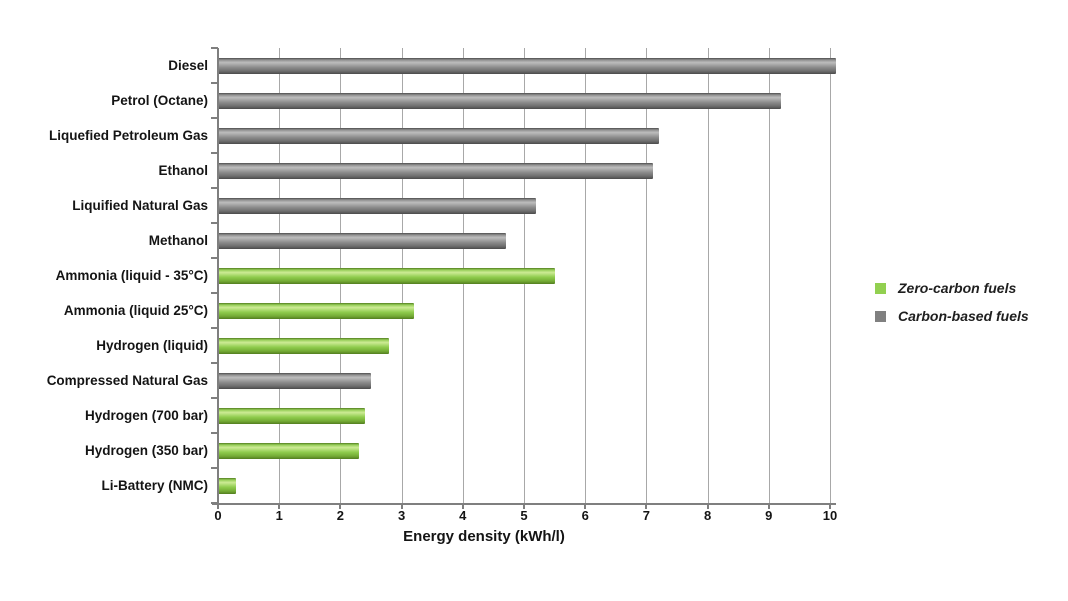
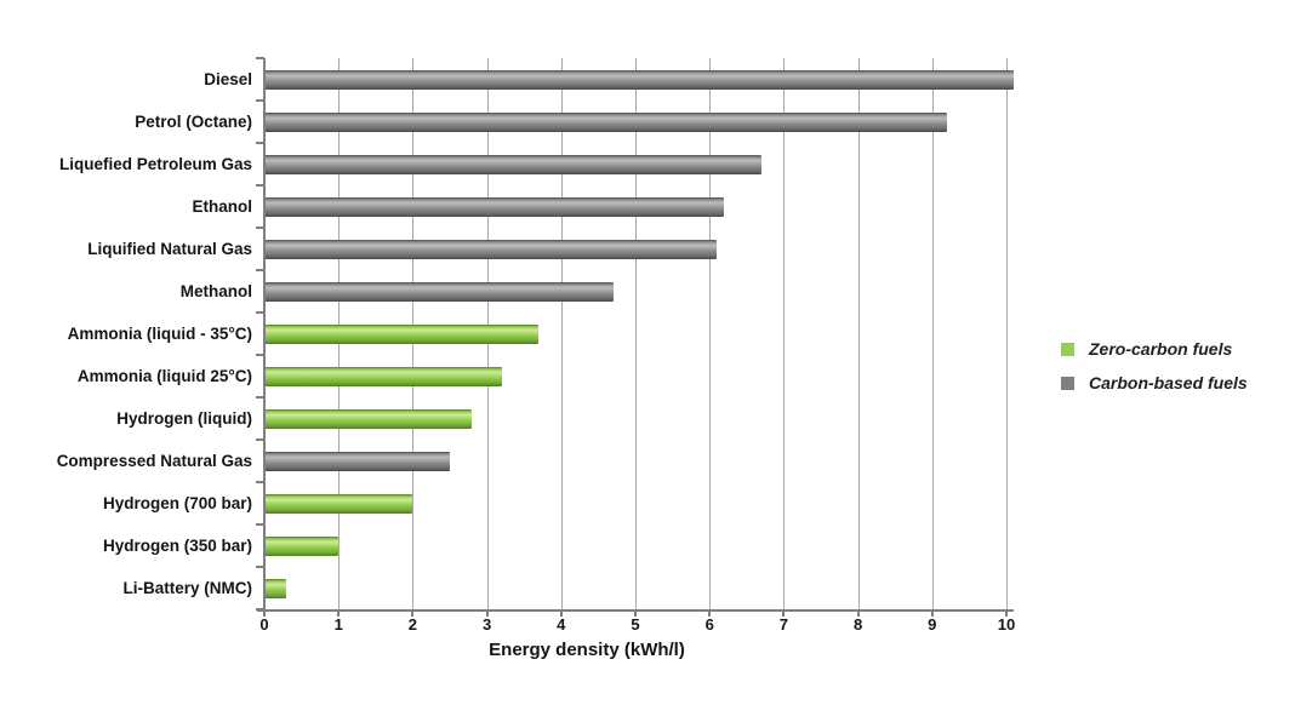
Liquefied Petroleum Gas: 7.2 -> 6.7
Ethanol: 7.1 -> 6.2
Liquified Natural Gas: 5.2 -> 6.1
Ammonia (liquid - 35°C): 5.5 -> 3.7
Hydrogen (700 bar): 2.4 -> 2.0
Hydrogen (350 bar): 2.3 -> 1.0
